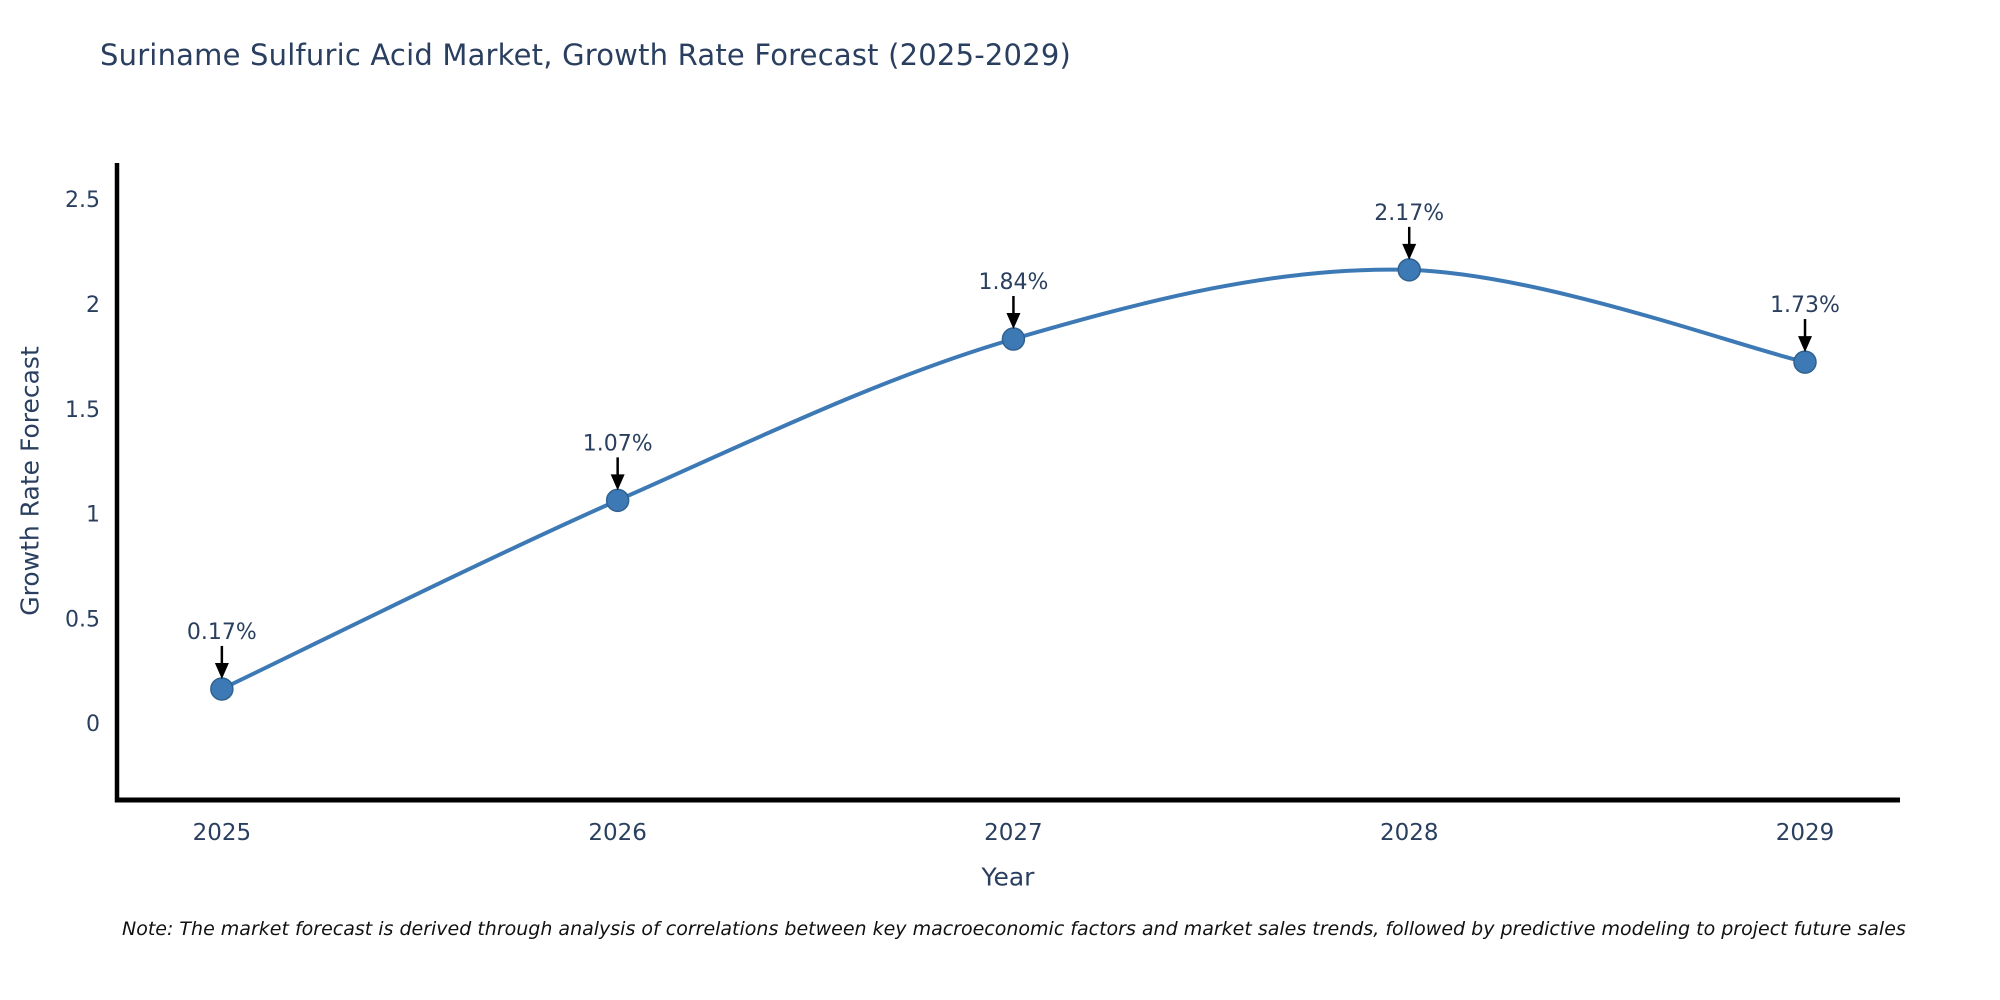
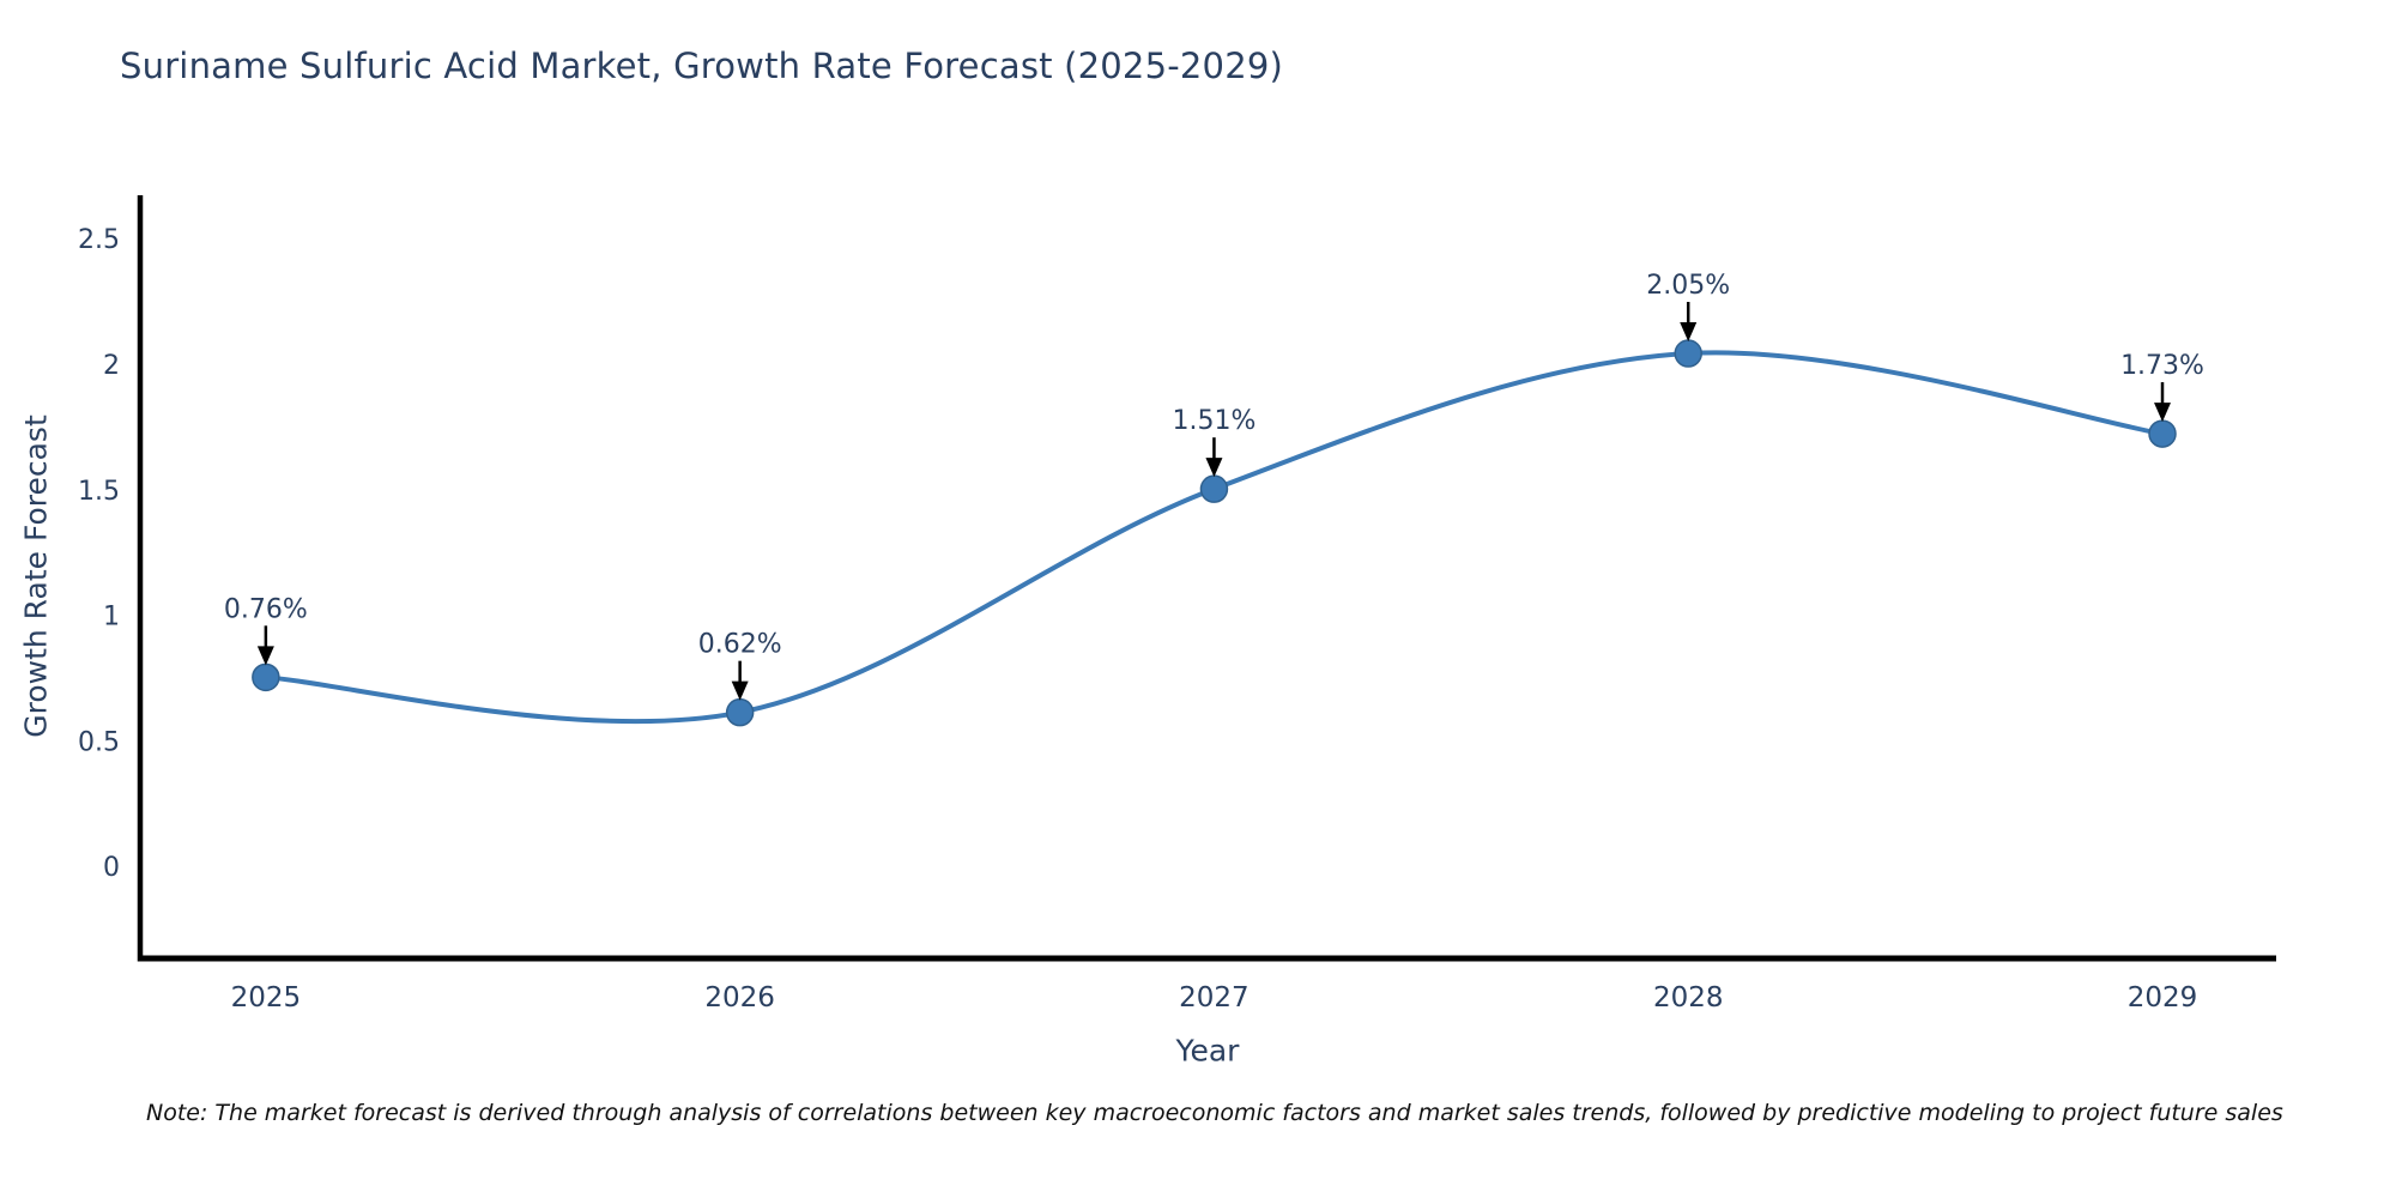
2025: 0.17% -> 0.76%
2026: 1.07% -> 0.62%
2027: 1.84% -> 1.51%
2028: 2.17% -> 2.05%
